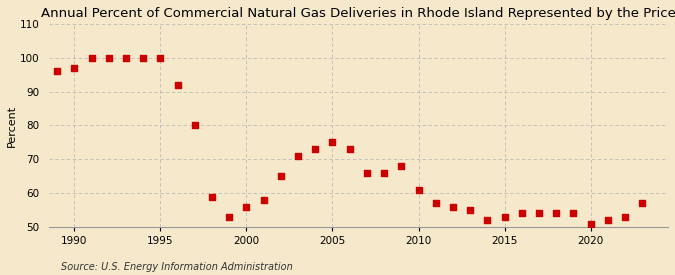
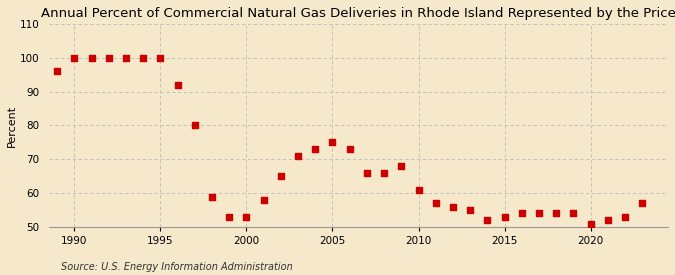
1990: 97 -> 100
2000: 56 -> 53
